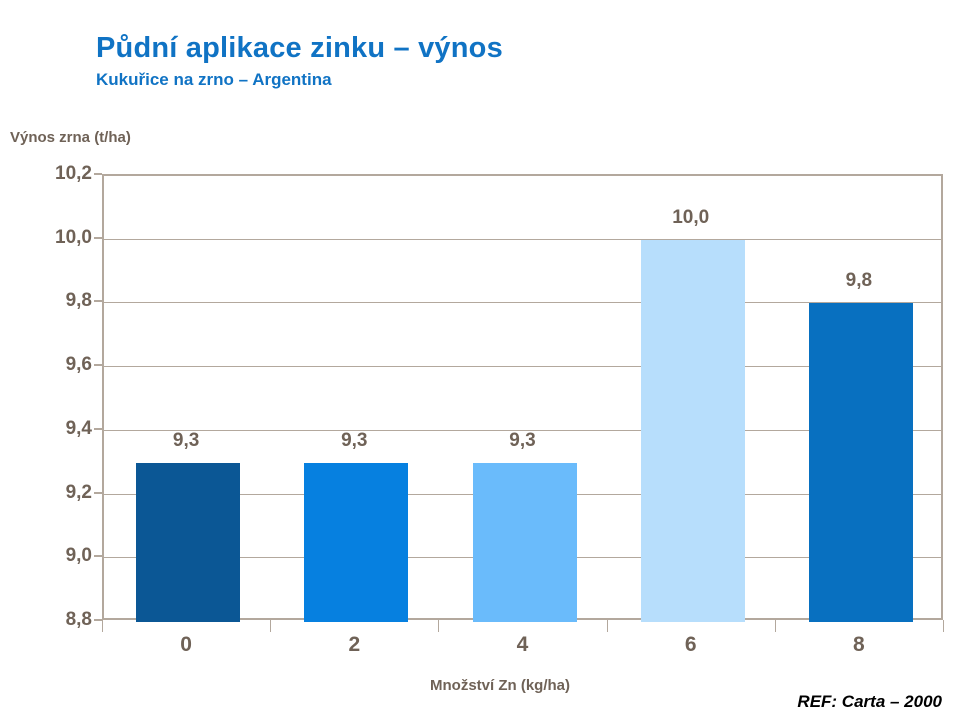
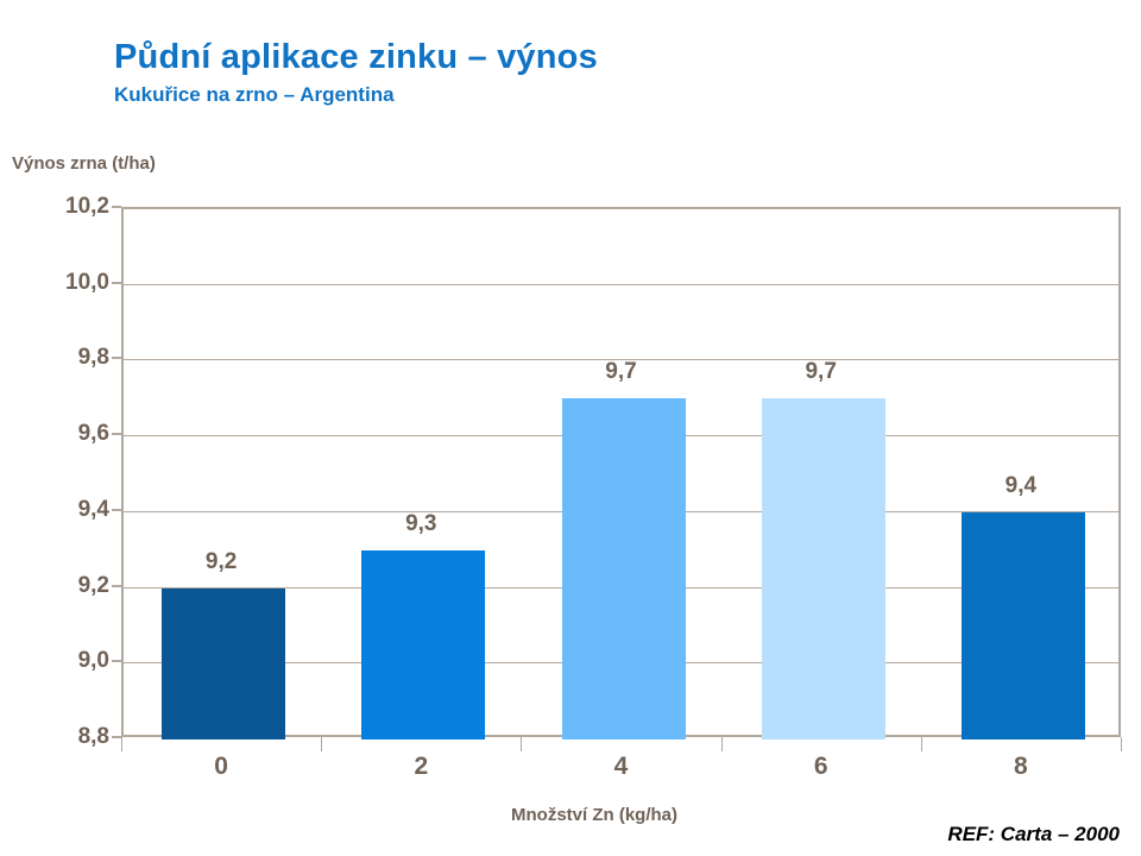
0: 9,3 -> 9,2
4: 9,3 -> 9,7
6: 10,0 -> 9,7
8: 9,8 -> 9,4
